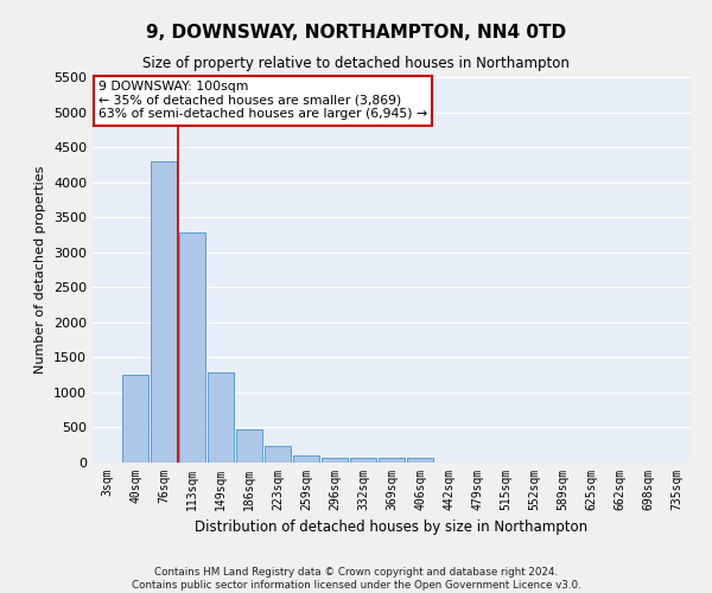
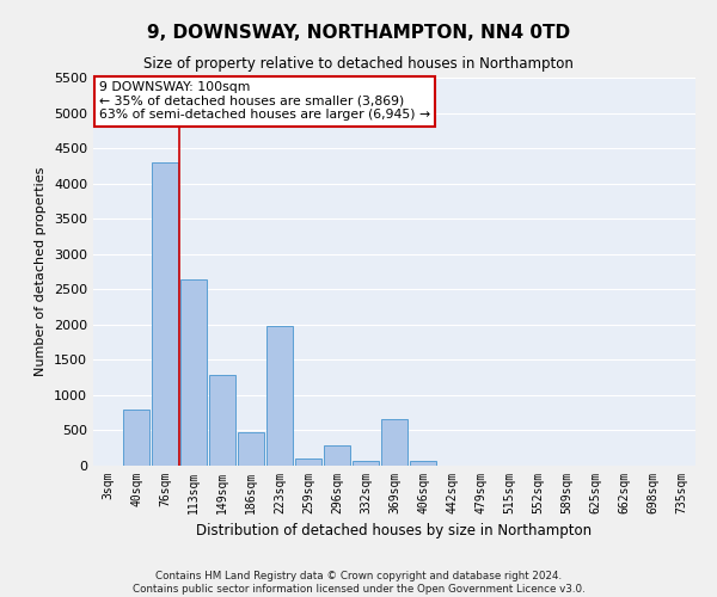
40sqm: 1250 -> 800
113sqm: 3280 -> 2640
223sqm: 230 -> 1980
296sqm: 70 -> 280
369sqm: 60 -> 660
